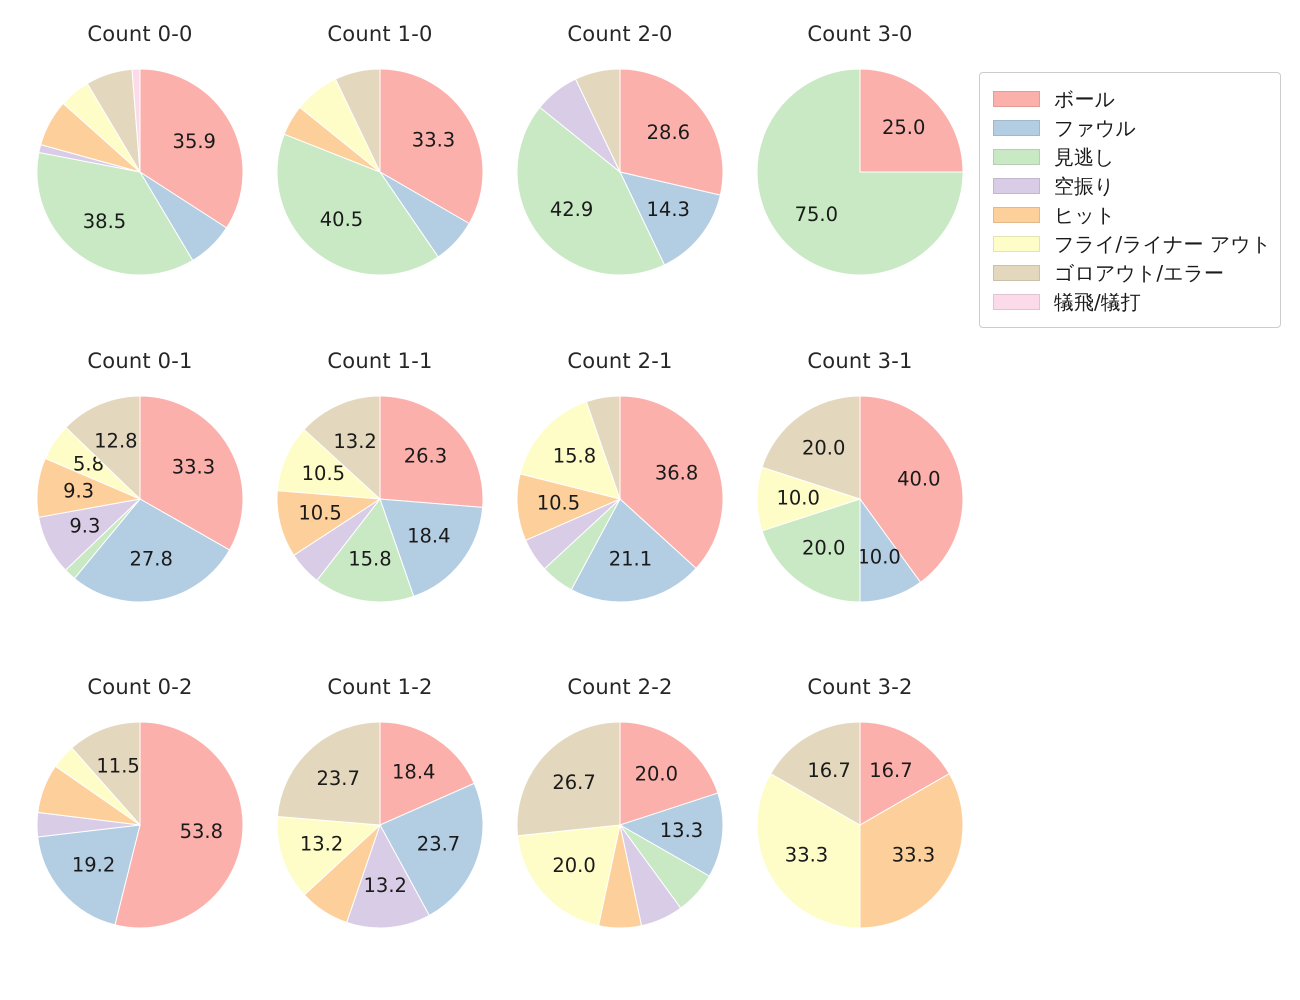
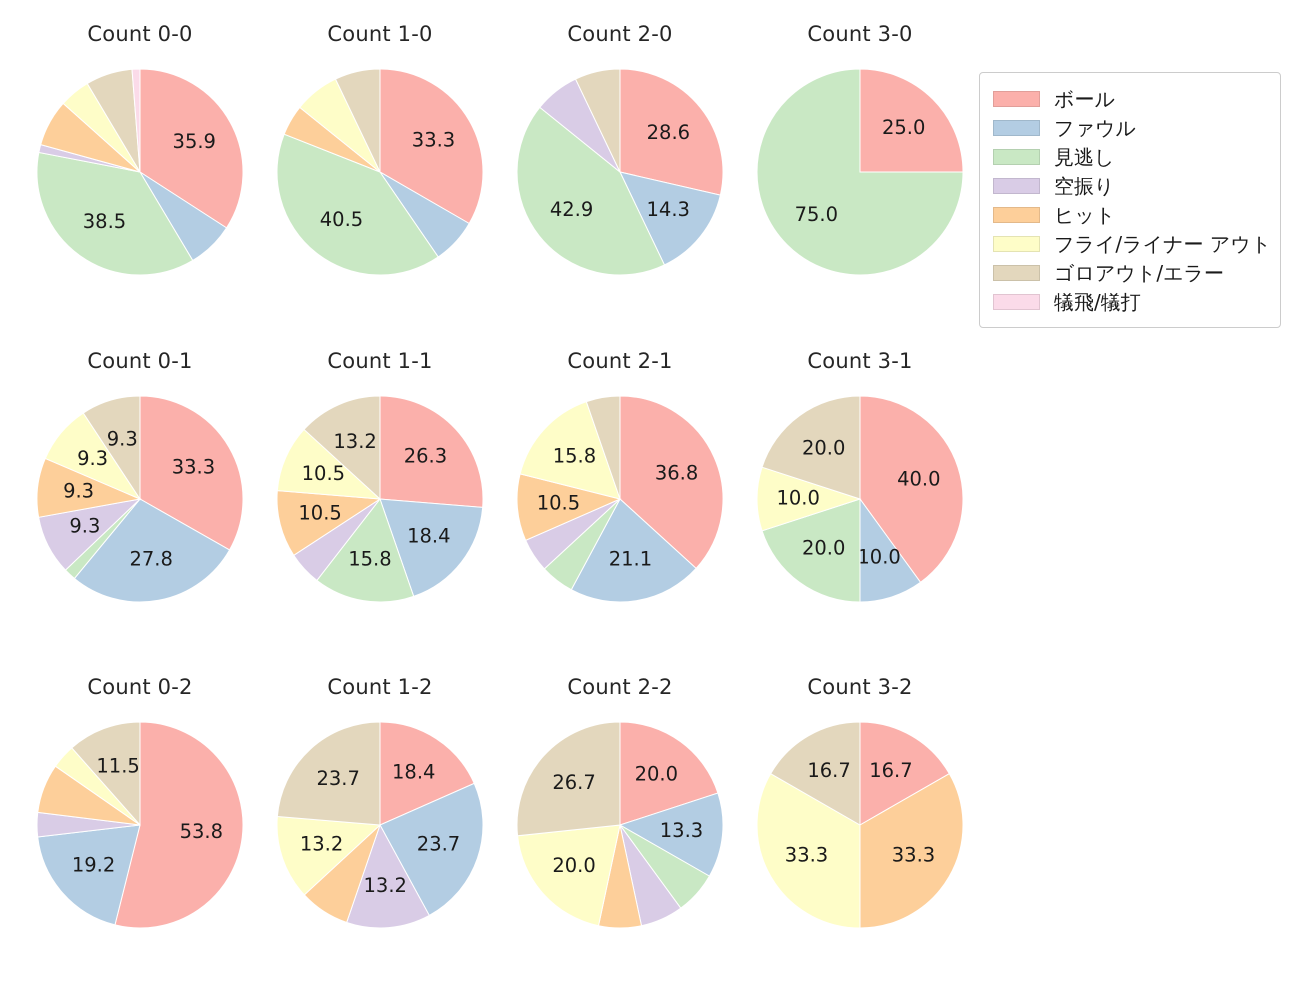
Count 0-1/フライ/ライナー アウト: 5.8 -> 9.3
Count 0-1/ゴロアウト/エラー: 12.8 -> 9.3
